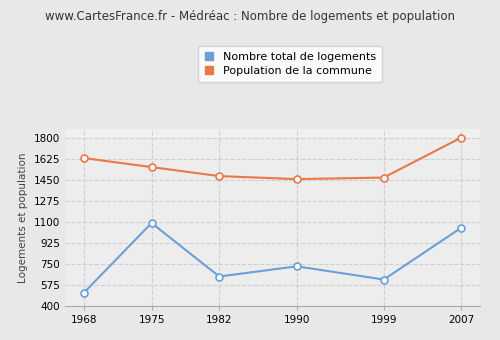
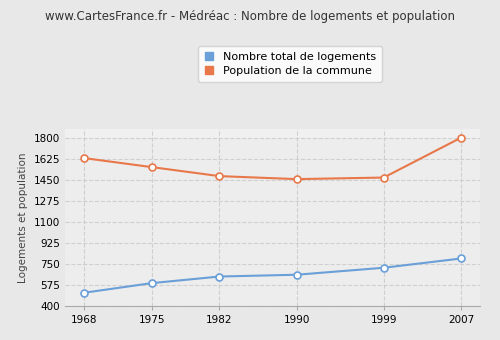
Nombre total de logements/1975: 1090 -> 590
Nombre total de logements/1990: 730 -> 660
Nombre total de logements/1999: 620 -> 720
Nombre total de logements/2007: 1050 -> 800
